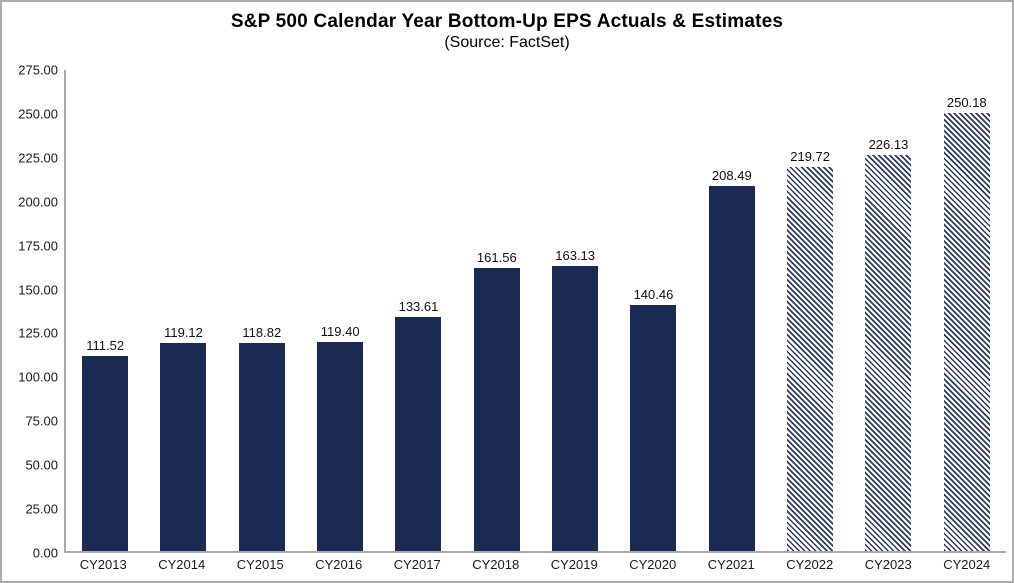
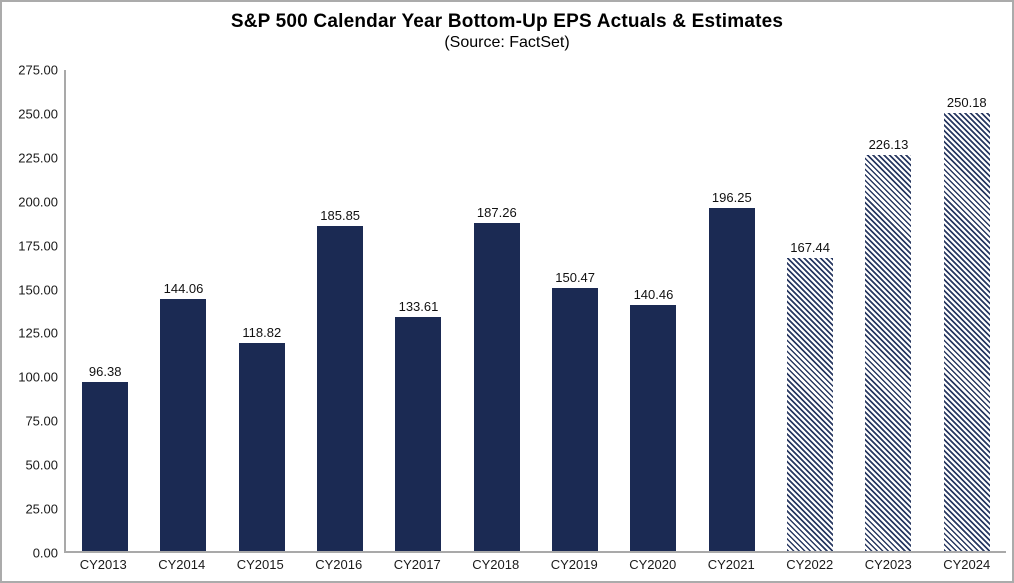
CY2013: 111.52 -> 96.38
CY2014: 119.12 -> 144.06
CY2016: 119.40 -> 185.85
CY2018: 161.56 -> 187.26
CY2019: 163.13 -> 150.47
CY2021: 208.49 -> 196.25
CY2022: 219.72 -> 167.44
